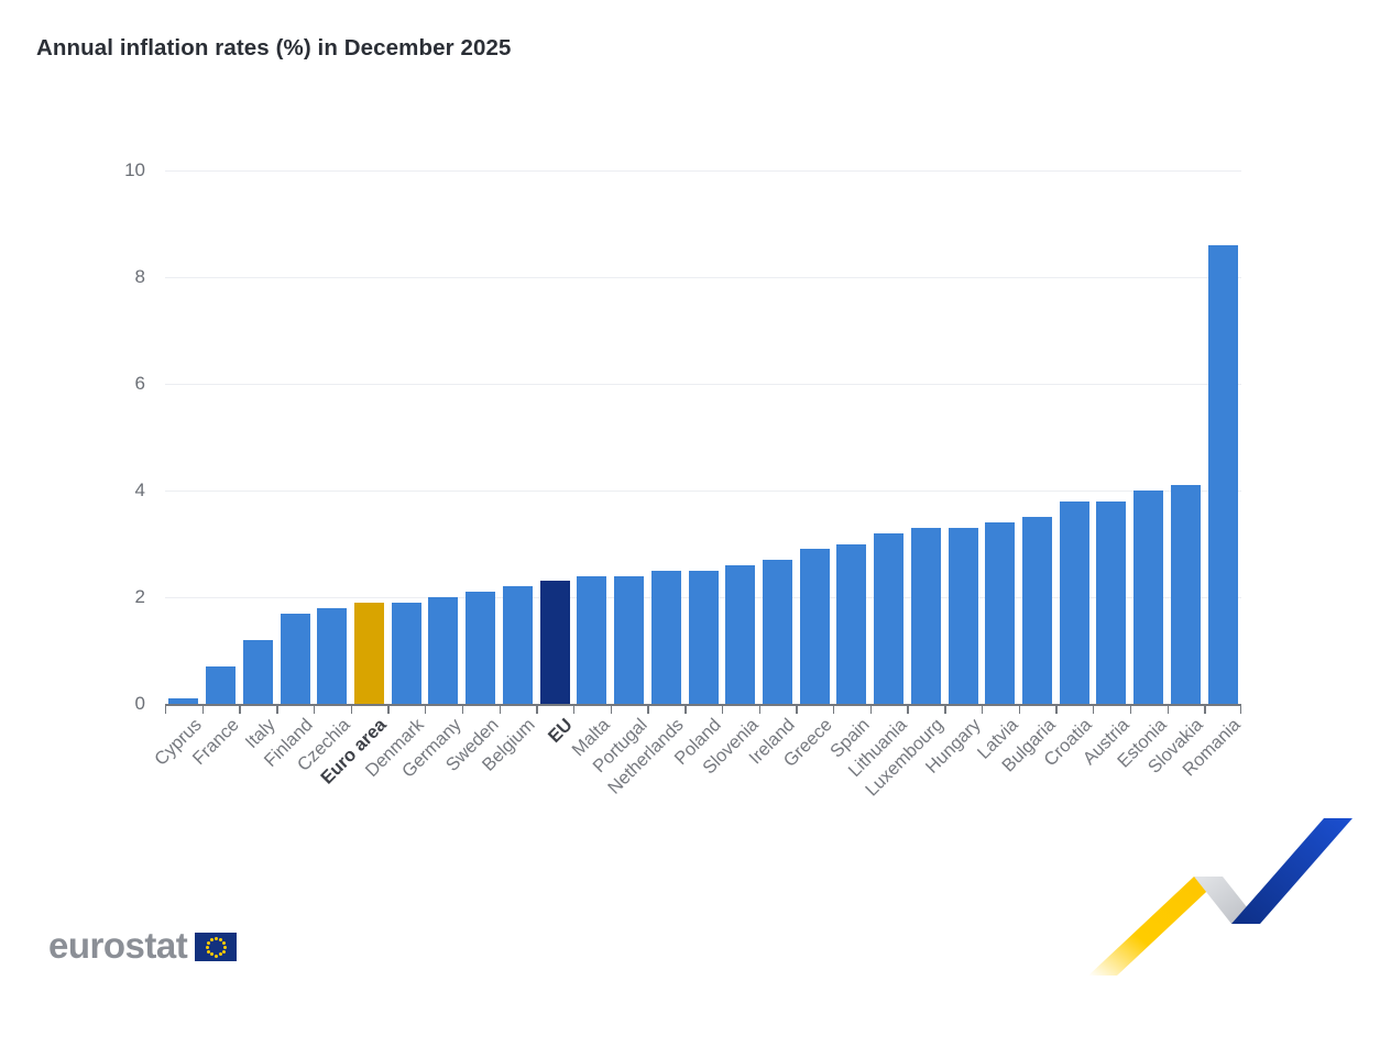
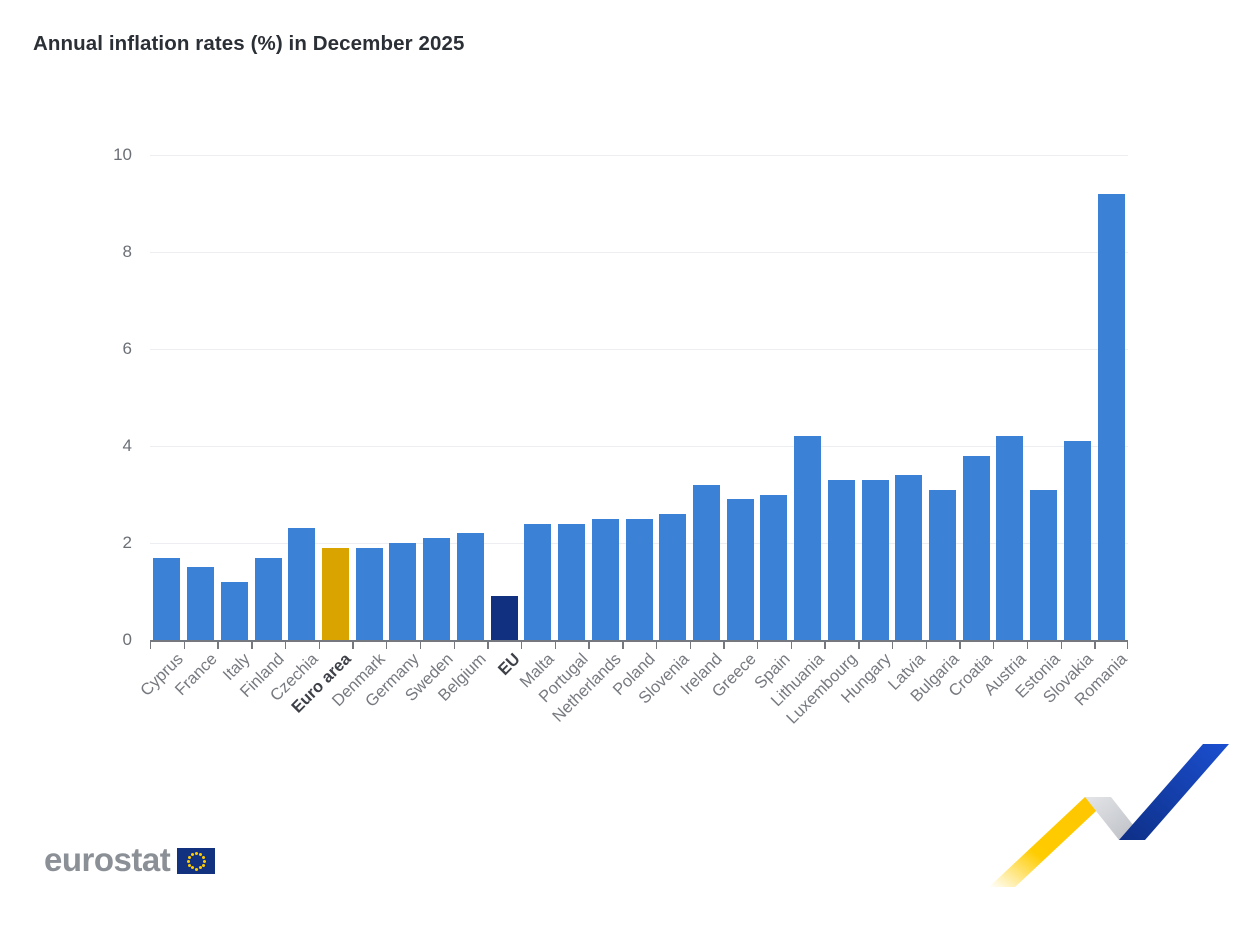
Cyprus: 0.1 -> 1.7
France: 0.7 -> 1.5
Czechia: 1.8 -> 2.3
EU: 2.3 -> 0.9
Ireland: 2.7 -> 3.2
Lithuania: 3.2 -> 4.2
Bulgaria: 3.5 -> 3.1
Austria: 3.8 -> 4.2
Estonia: 4.0 -> 3.1
Romania: 8.6 -> 9.2
